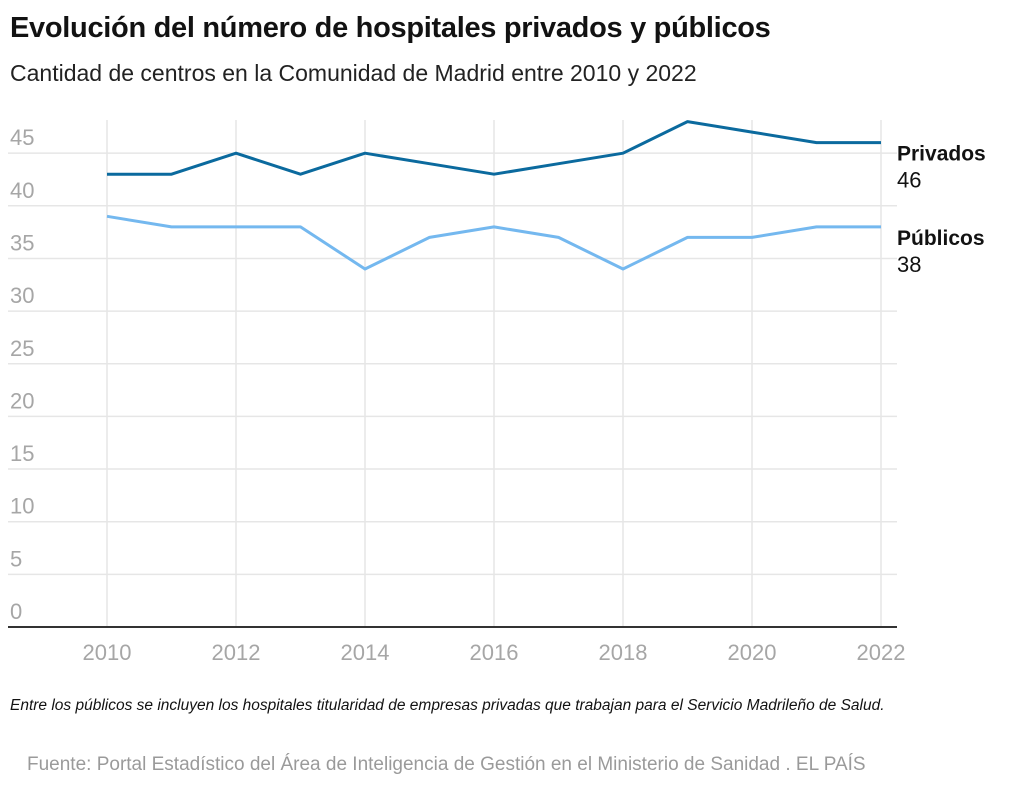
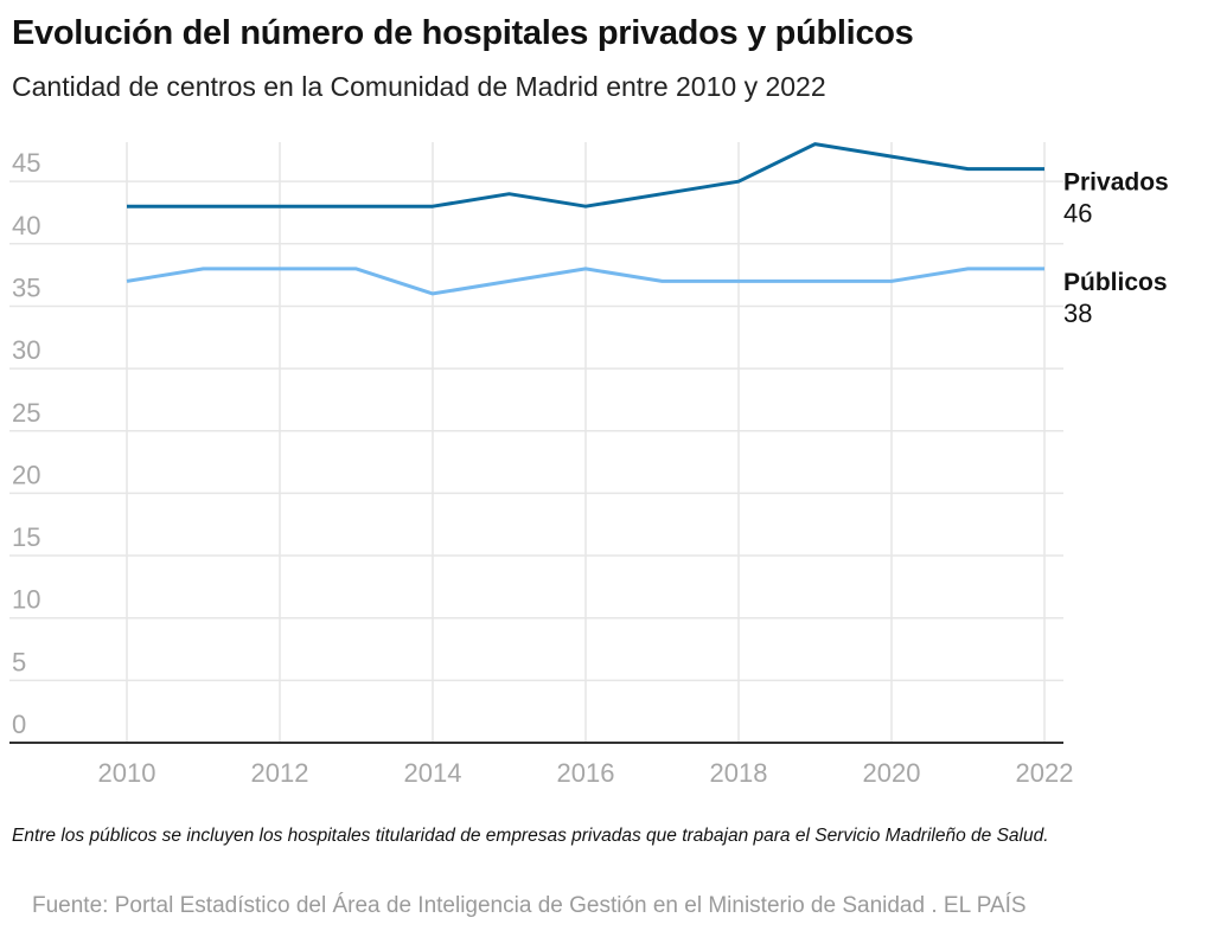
Públicos/2010: 39 -> 37
Privados/2012: 45 -> 43
Privados/2014: 45 -> 43
Públicos/2014: 34 -> 36
Públicos/2018: 34 -> 37
